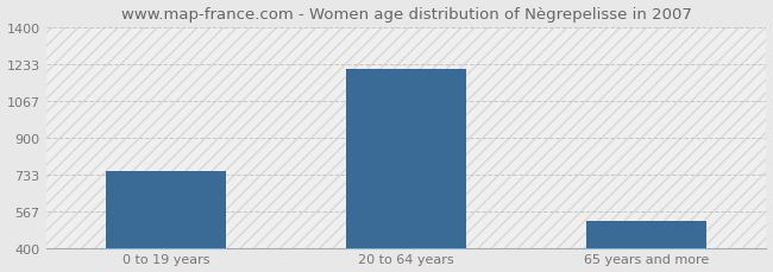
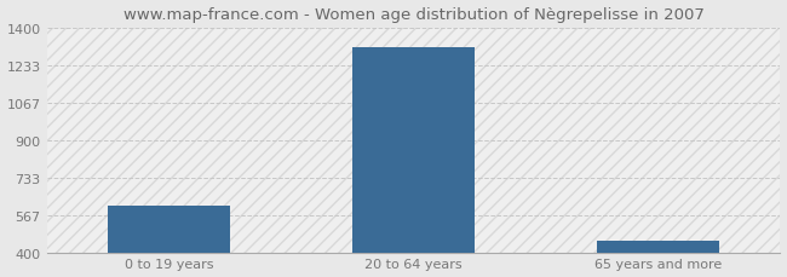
0 to 19 years: 750 -> 610
20 to 64 years: 1210 -> 1310
65 years and more: 520 -> 450
